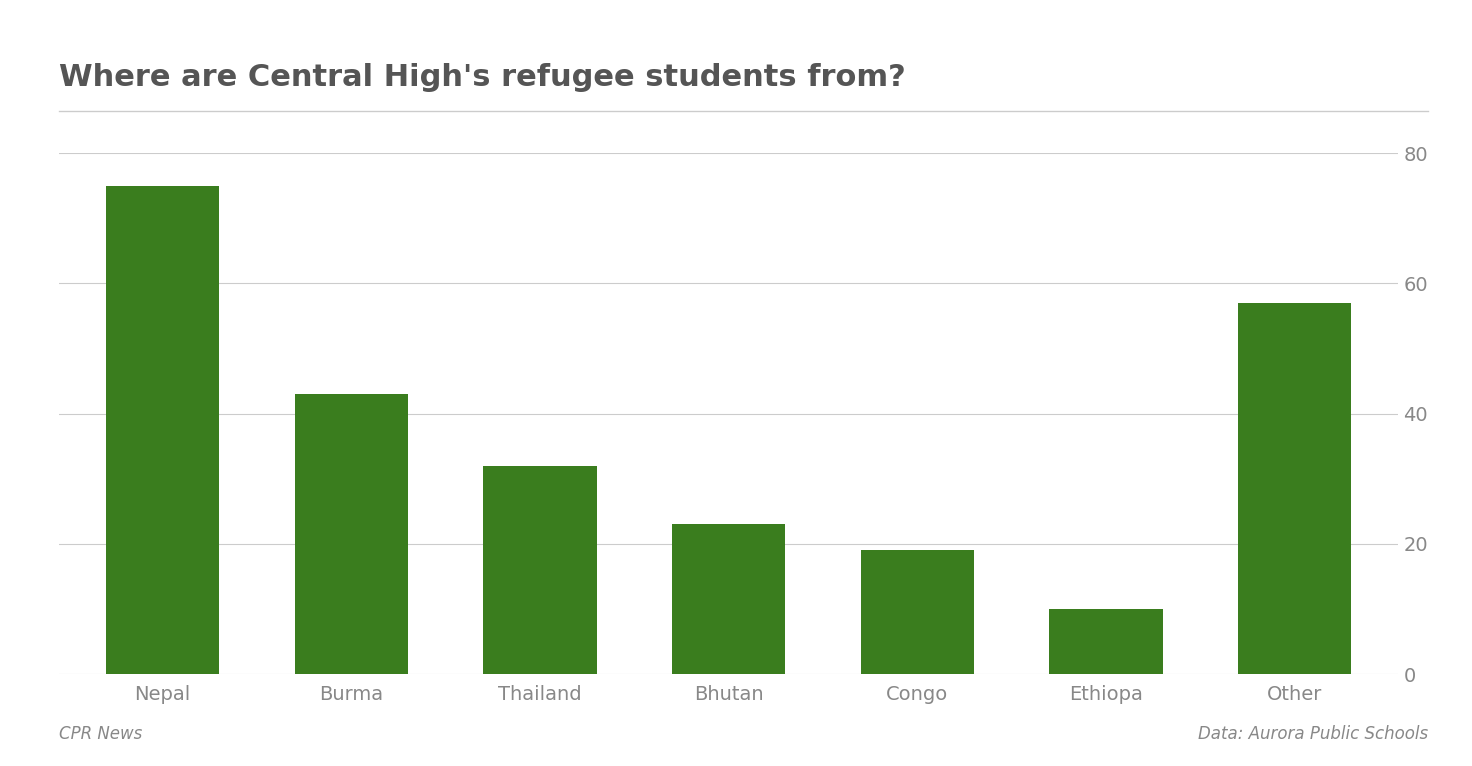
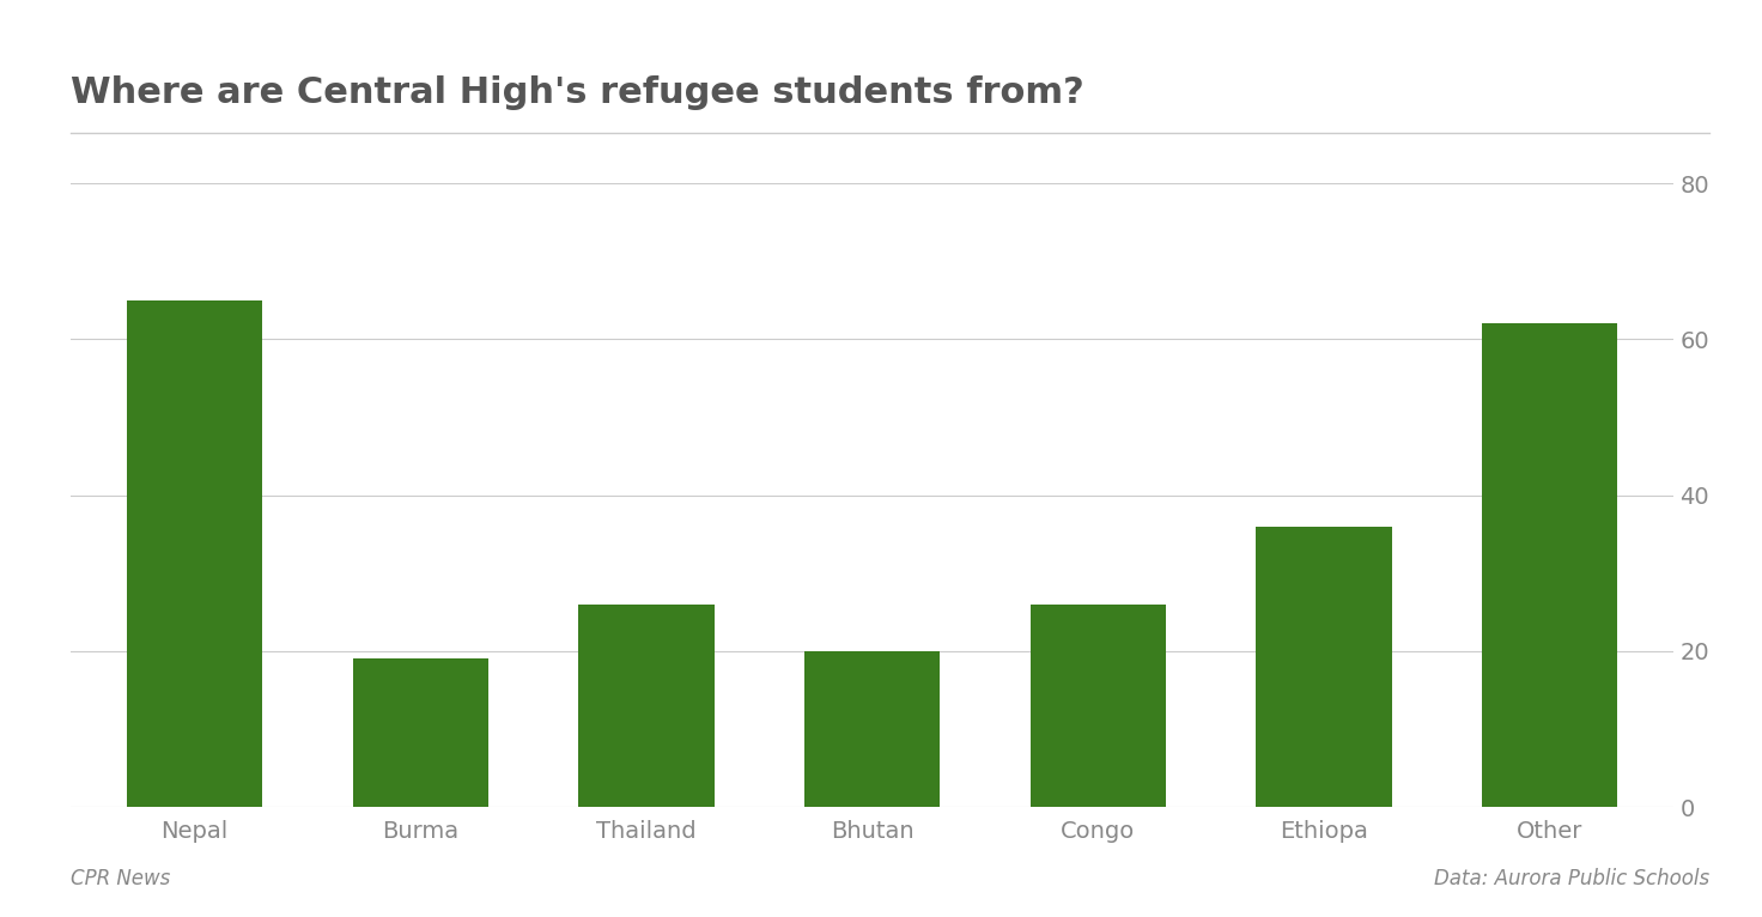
Nepal: 75 -> 65
Burma: 43 -> 19
Thailand: 32 -> 26
Bhutan: 23 -> 20
Congo: 19 -> 26
Ethiopa: 10 -> 36
Other: 57 -> 62
